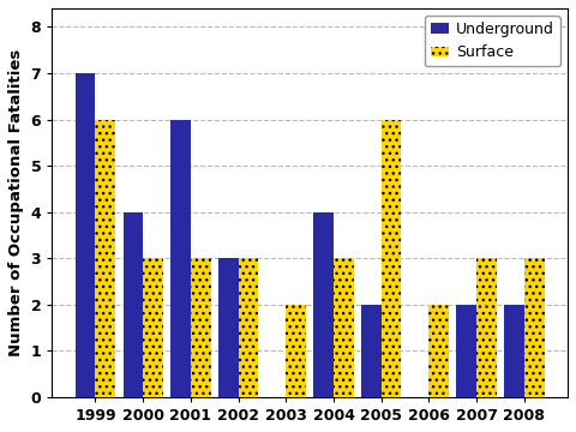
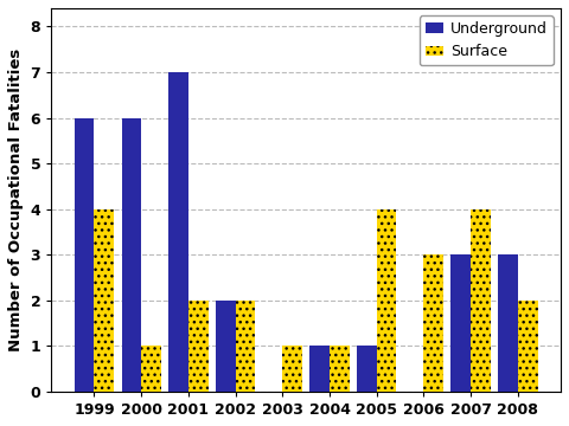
Underground/1999: 7 -> 6
Surface/1999: 6 -> 4
Underground/2000: 4 -> 6
Surface/2000: 3 -> 1
Underground/2001: 6 -> 7
Surface/2001: 3 -> 2
Underground/2002: 3 -> 2
Surface/2002: 3 -> 2
Surface/2003: 2 -> 1
Underground/2004: 4 -> 1
Surface/2004: 3 -> 1
Underground/2005: 2 -> 1
Surface/2005: 6 -> 4
Surface/2006: 2 -> 3
Underground/2007: 2 -> 3
Surface/2007: 3 -> 4
Underground/2008: 2 -> 3
Surface/2008: 3 -> 2
